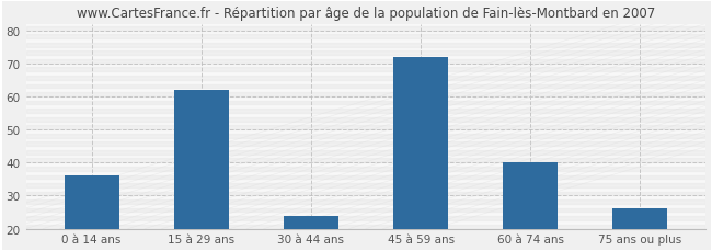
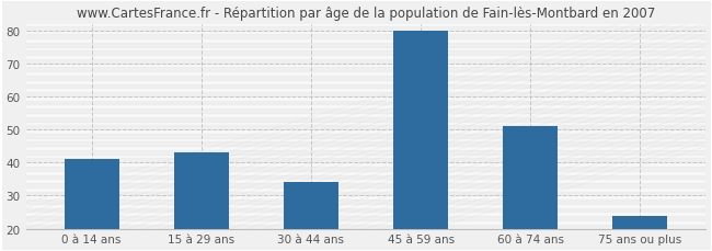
0 à 14 ans: 36 -> 41
15 à 29 ans: 62 -> 43
30 à 44 ans: 24 -> 34
45 à 59 ans: 72 -> 80
60 à 74 ans: 40 -> 51
75 ans ou plus: 26 -> 24
